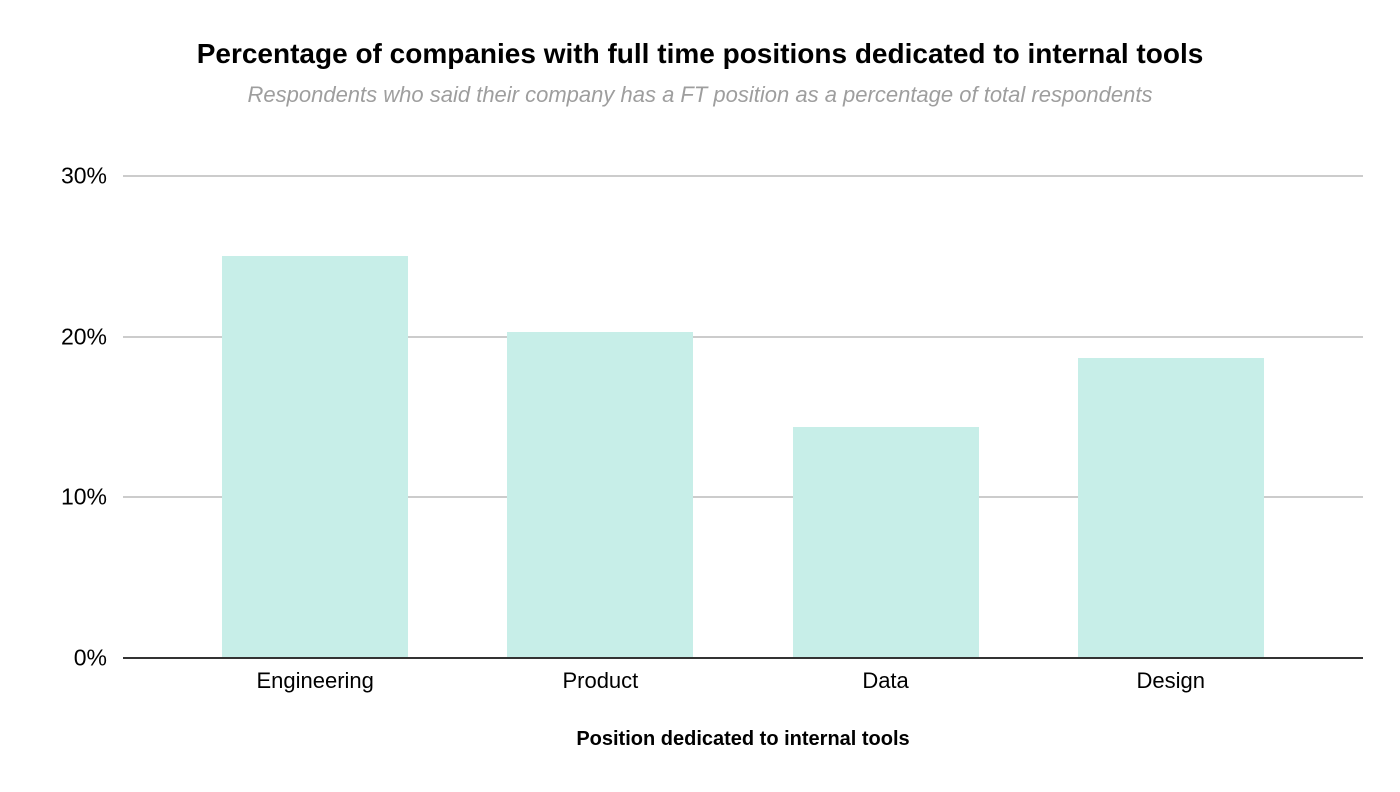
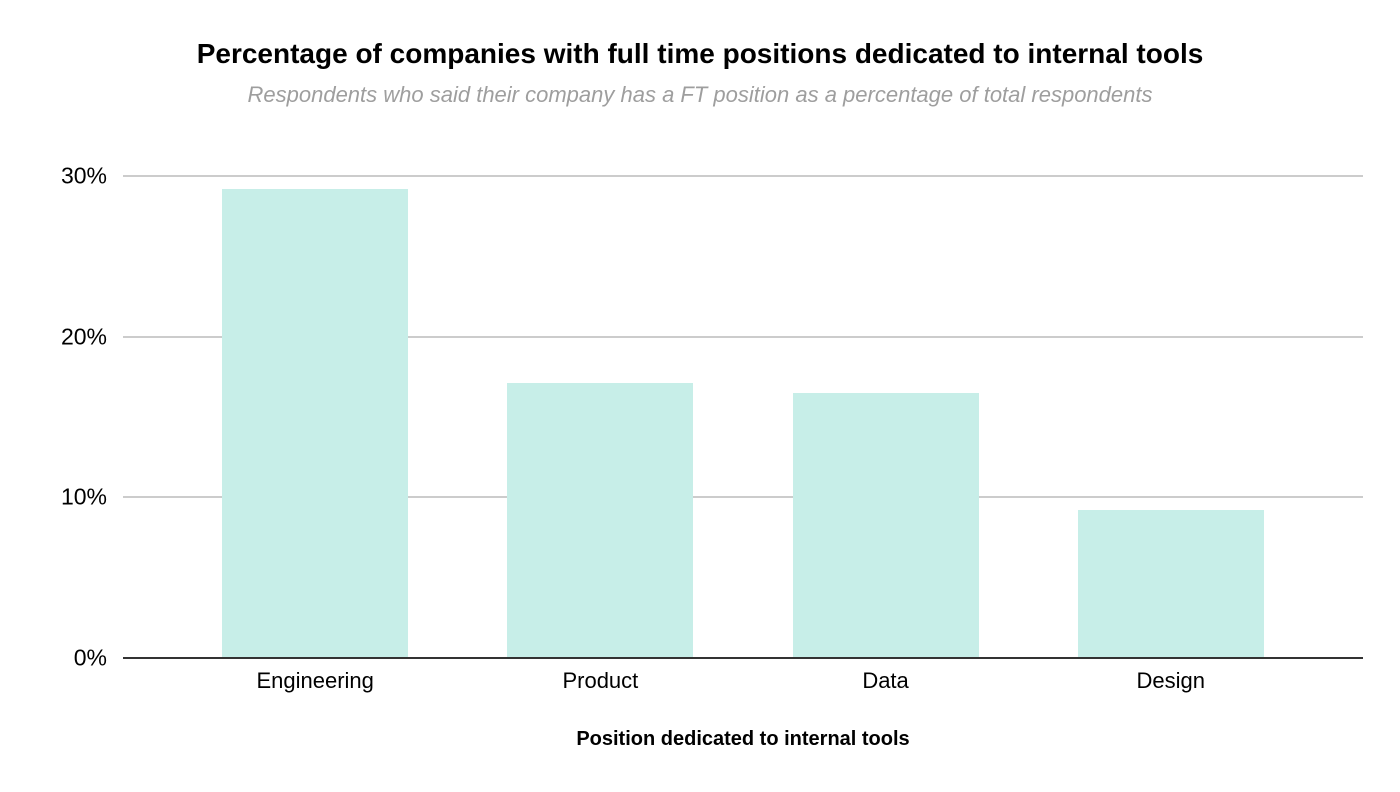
Engineering: 25.0% -> 29.2%
Product: 20.3% -> 17.1%
Data: 14.4% -> 16.5%
Design: 18.7% -> 9.2%
